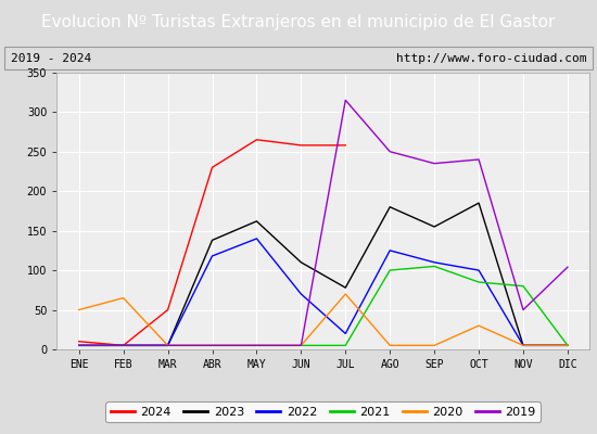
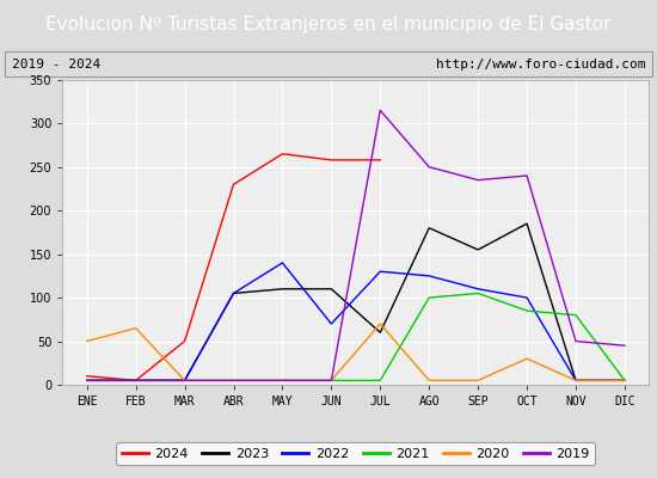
2023/ABR: 138 -> 105
2022/ABR: 118 -> 105
2023/MAY: 162 -> 110
2023/JUL: 78 -> 60
2022/JUL: 20 -> 130
2019/DIC: 104 -> 45
